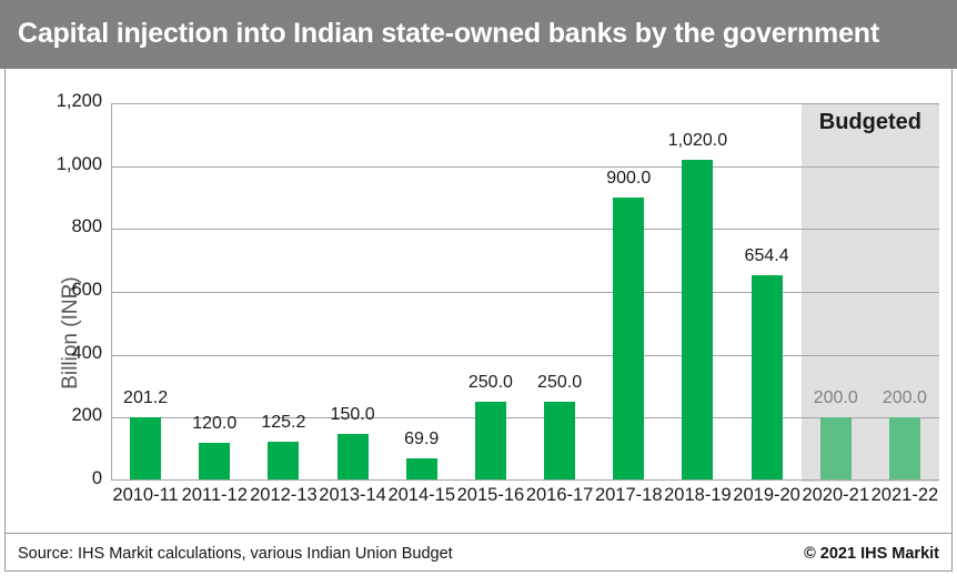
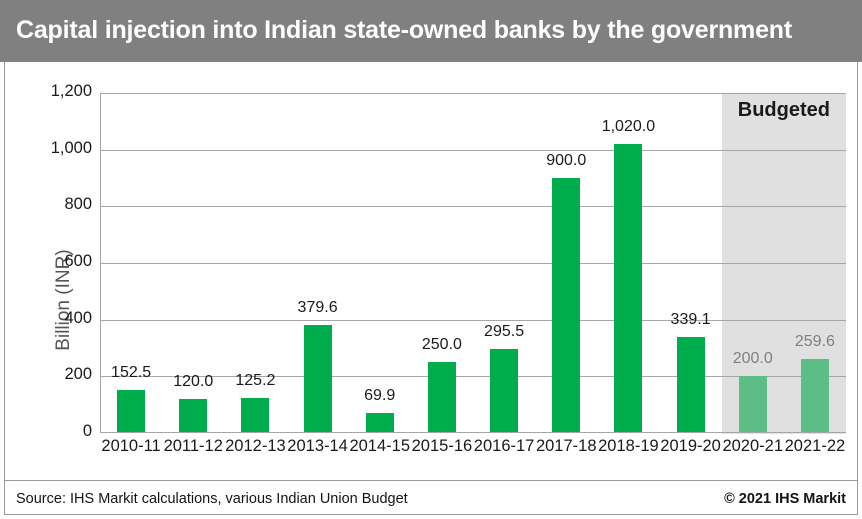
2010-11: 201.2 -> 152.5
2013-14: 150.0 -> 379.6
2016-17: 250.0 -> 295.5
2019-20: 654.4 -> 339.1
2021-22: 200.0 -> 259.6
